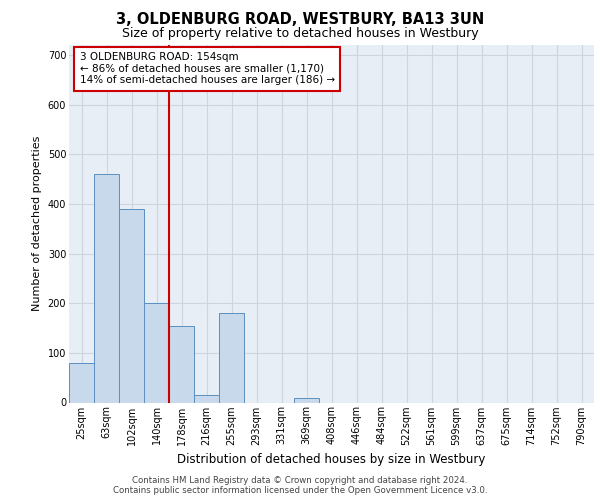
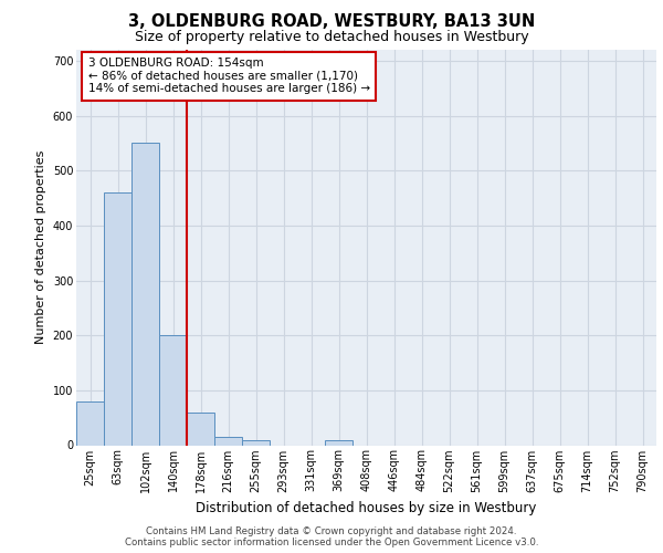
102sqm: 390 -> 550
178sqm: 155 -> 60
255sqm: 180 -> 10
